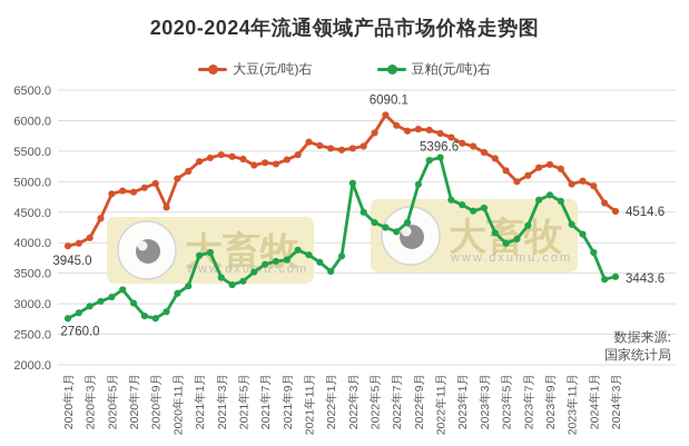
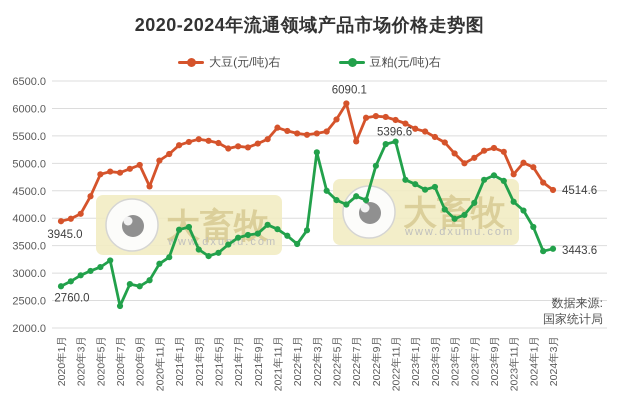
豆粕(元/吨)右/2020年7月: 3000 -> 2400
豆粕(元/吨)右/2022年3月: 5000 -> 5200
大豆(元/吨)右/2022年7月: 5900 -> 5400
豆粕(元/吨)右/2022年7月: 4200 -> 4400
大豆(元/吨)右/2023年11月: 5000 -> 4800
